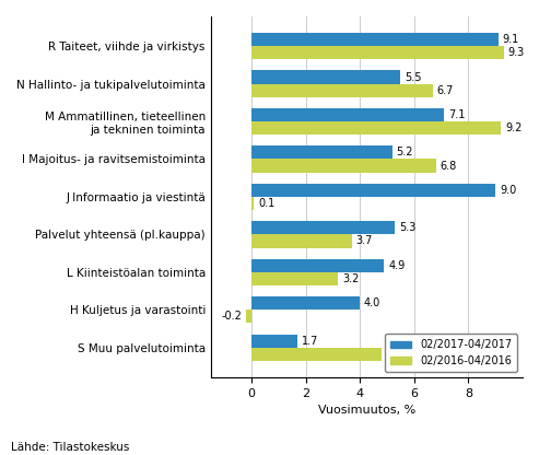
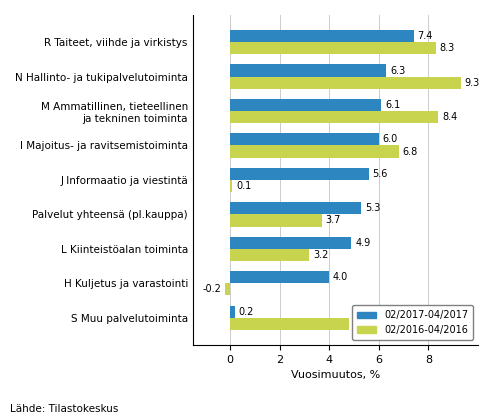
02/2017-04/2017/R Taiteet, viihde ja virkistys: 9.1 -> 7.4
02/2016-04/2016/R Taiteet, viihde ja virkistys: 9.3 -> 8.3
02/2017-04/2017/N Hallinto- ja tukipalvelutoiminta: 5.5 -> 6.3
02/2016-04/2016/N Hallinto- ja tukipalvelutoiminta: 6.7 -> 9.3
02/2017-04/2017/M Ammatillinen, tieteellinen ja tekninen toiminta: 7.1 -> 6.1
02/2016-04/2016/M Ammatillinen, tieteellinen ja tekninen toiminta: 9.2 -> 8.4
02/2017-04/2017/I Majoitus- ja ravitsemistoiminta: 5.2 -> 6.0
02/2017-04/2017/J Informaatio ja viestintä: 9.0 -> 5.6
02/2017-04/2017/S Muu palvelutoiminta: 1.7 -> 0.2
